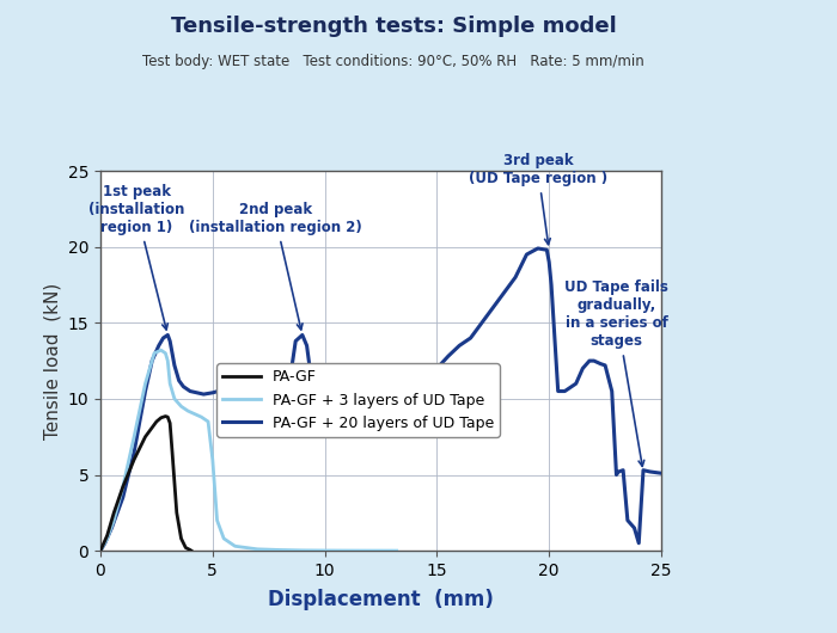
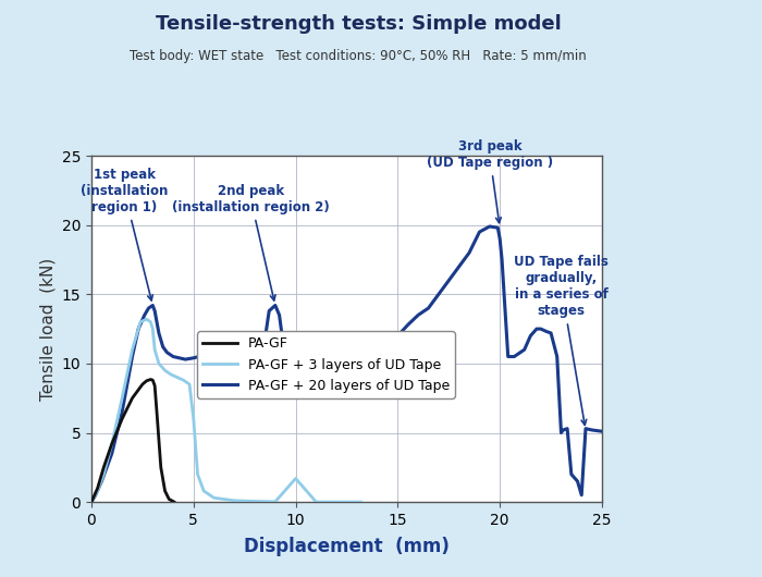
PA-GF + 3 layers of UD Tape/10: 0.0 -> 1.7
